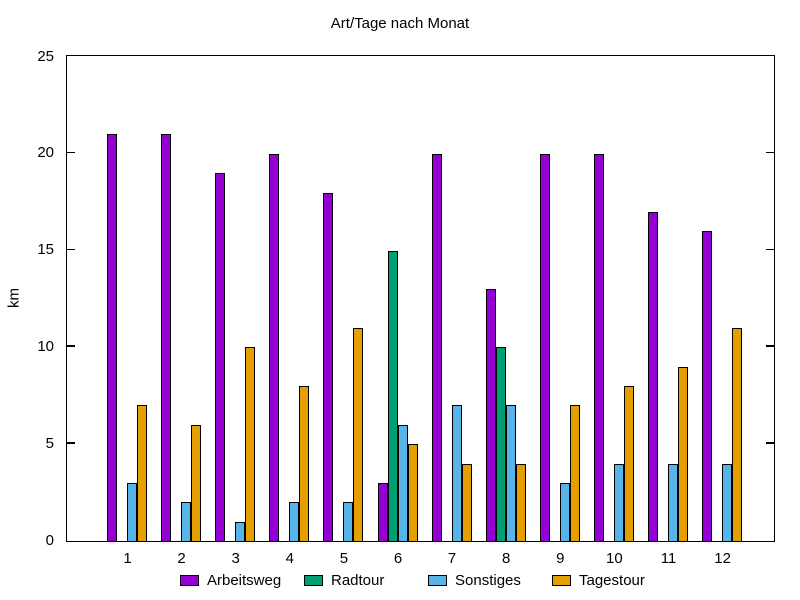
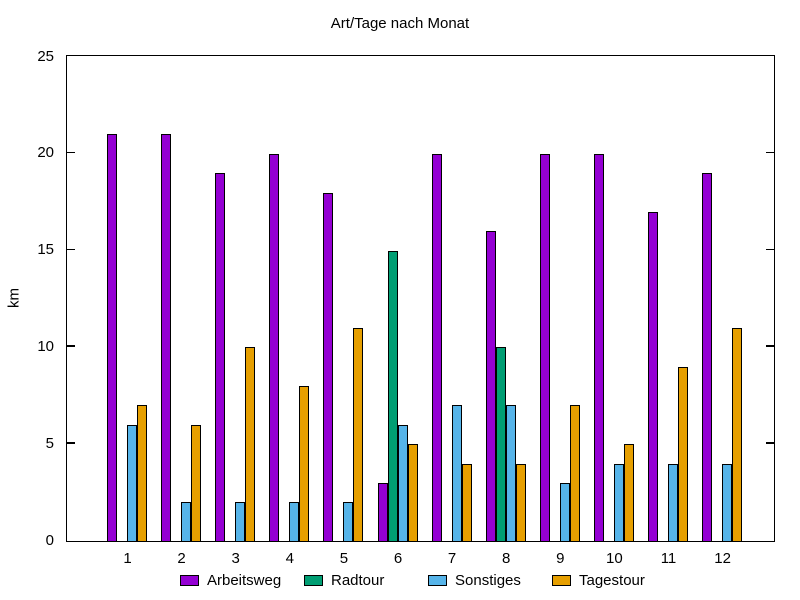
Sonstiges/1: 3 -> 6
Sonstiges/3: 1 -> 2
Arbeitsweg/8: 13 -> 16
Tagestour/10: 8 -> 5
Arbeitsweg/12: 16 -> 19
